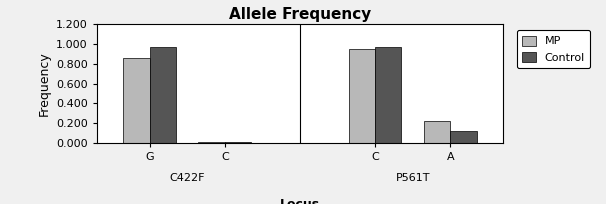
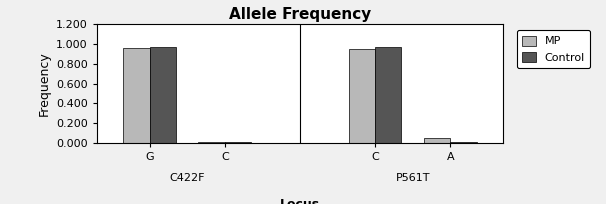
MP/G: 0.86 -> 0.96
MP/A: 0.22 -> 0.05
Control/A: 0.12 -> 0.01
